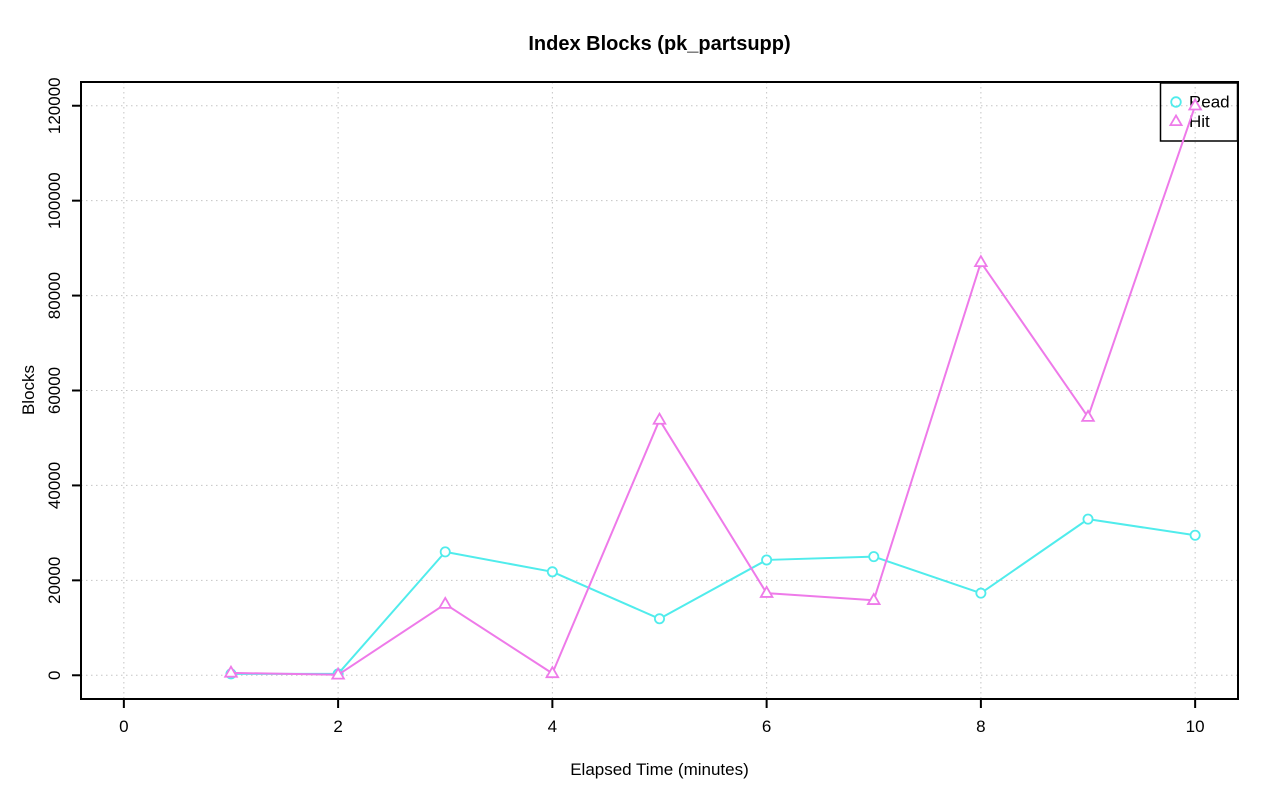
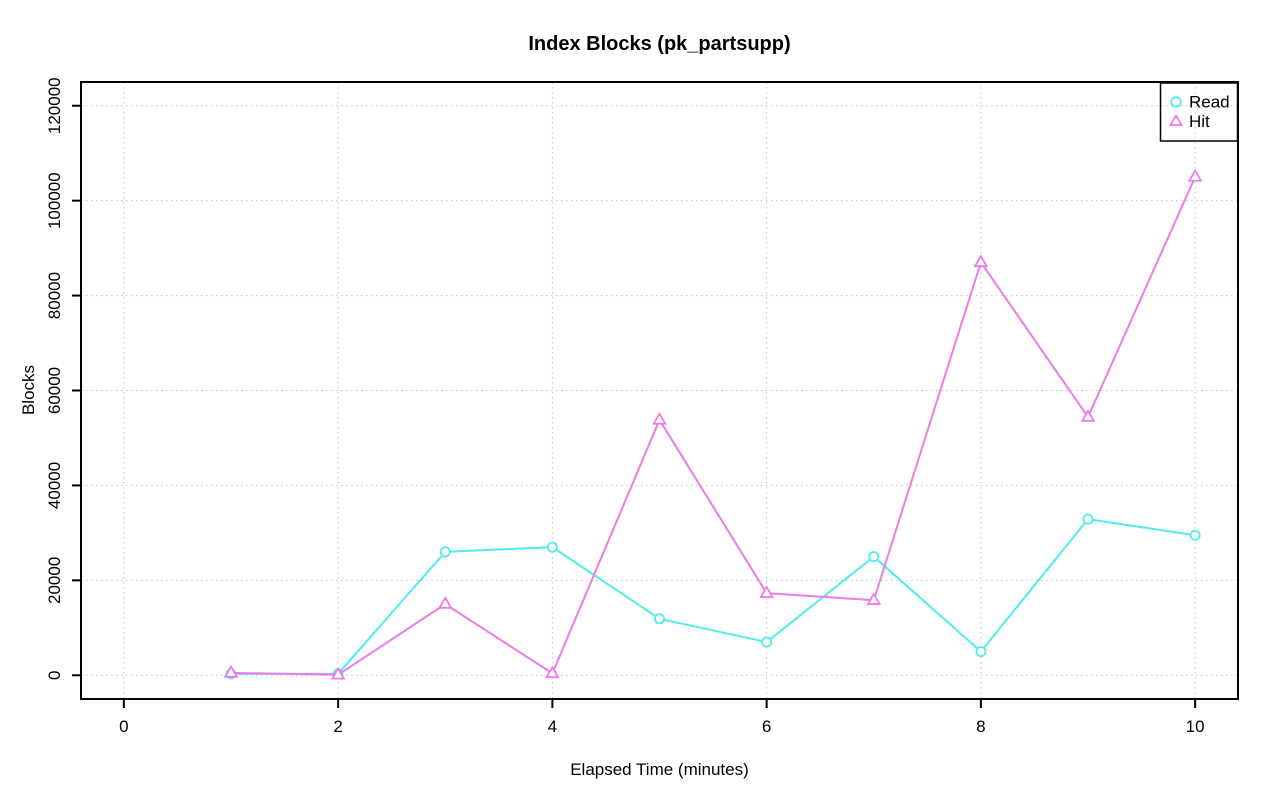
Read/4: 22000 -> 27000
Read/6: 24000 -> 7000
Read/8: 17000 -> 5000
Hit/10: 120000 -> 105000
